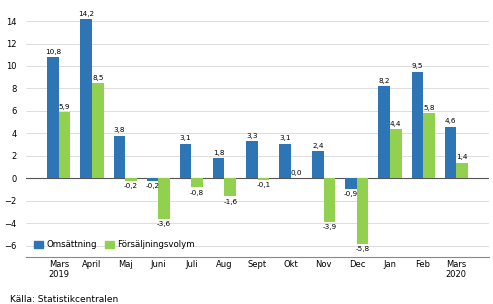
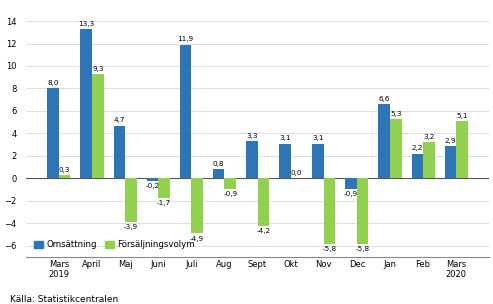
Omsättning/Mars 2019: 10,8 -> 8,0
Försäljningsvolym/Mars 2019: 5,9 -> 0,3
Omsättning/April: 14,2 -> 13,3
Försäljningsvolym/April: 8,5 -> 9,3
Omsättning/Maj: 3,8 -> 4,7
Försäljningsvolym/Maj: -0,2 -> -3,9
Försäljningsvolym/Juni: -3,6 -> -1,7
Omsättning/Juli: 3,1 -> 11,9
Försäljningsvolym/Juli: -0,8 -> -4,9
Omsättning/Aug: 1,8 -> 0,8
Försäljningsvolym/Aug: -1,6 -> -0,9
Försäljningsvolym/Sept: -0,1 -> -4,2
Omsättning/Nov: 2,4 -> 3,1
Försäljningsvolym/Nov: -3,9 -> -5,8
Omsättning/Jan: 8,2 -> 6,6
Försäljningsvolym/Jan: 4,4 -> 5,3
Omsättning/Feb: 9,5 -> 2,2
Försäljningsvolym/Feb: 5,8 -> 3,2
Omsättning/Mars 2020: 4,6 -> 2,9
Försäljningsvolym/Mars 2020: 1,4 -> 5,1
